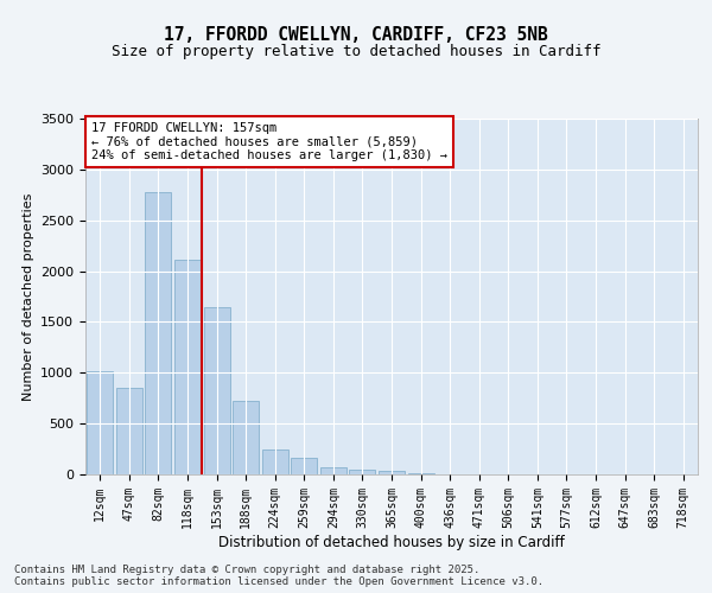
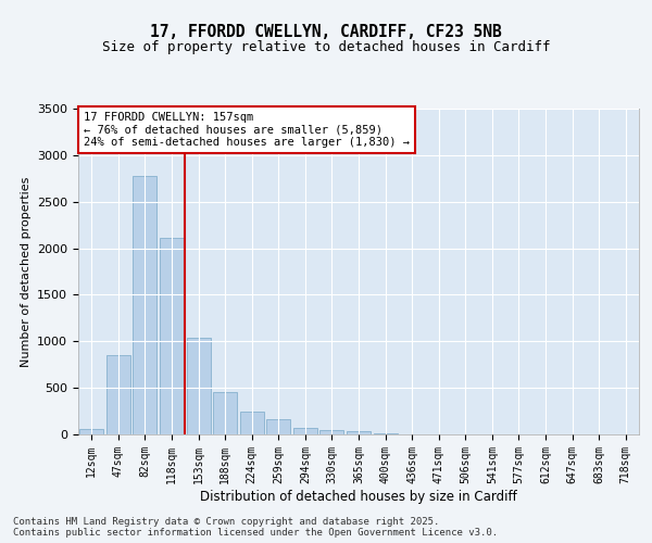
12sqm: 1020 -> 60
153sqm: 1640 -> 1040
188sqm: 720 -> 460
